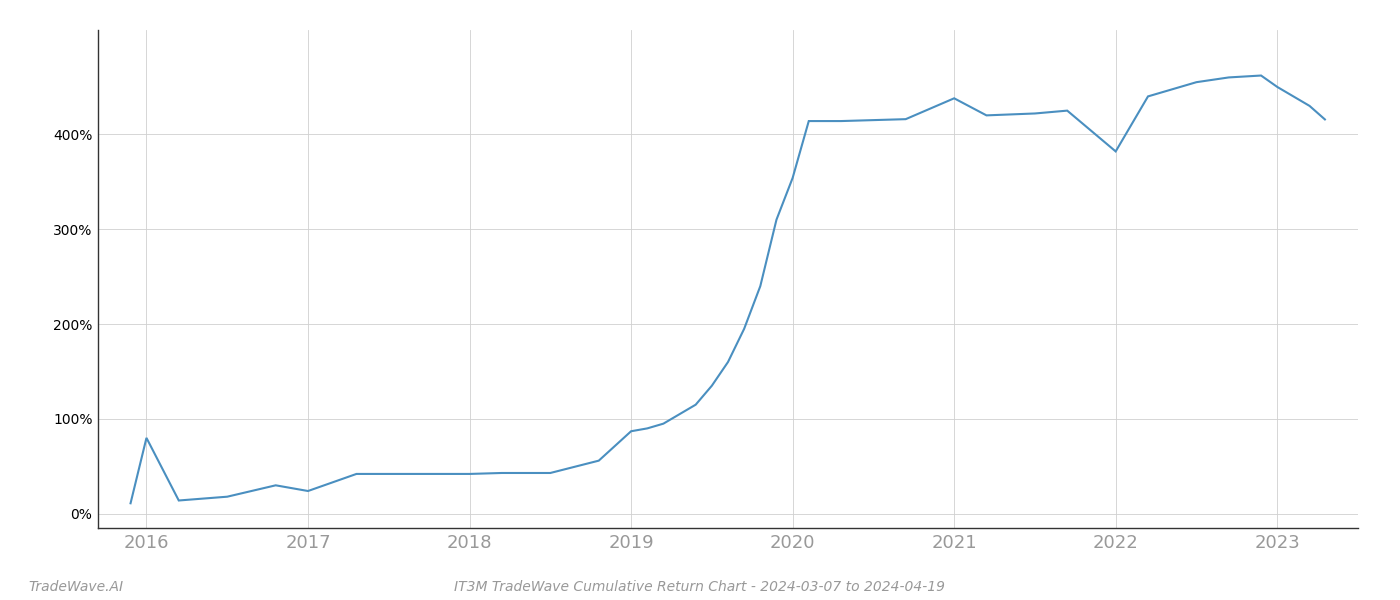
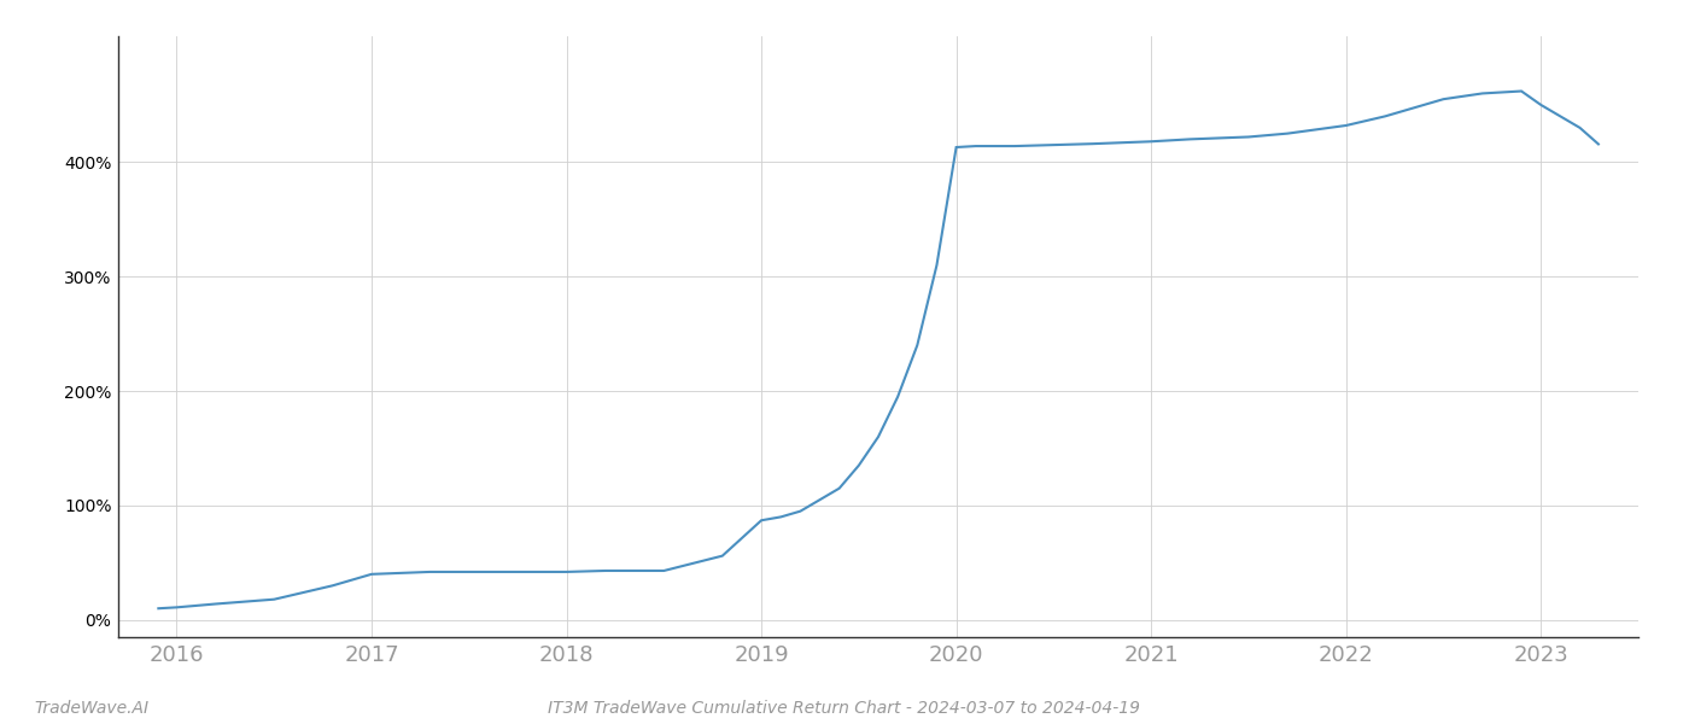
2016: 80% -> 11%
2017: 24% -> 40%
2020: 354% -> 413%
2021: 438% -> 418%
2022: 382% -> 432%
